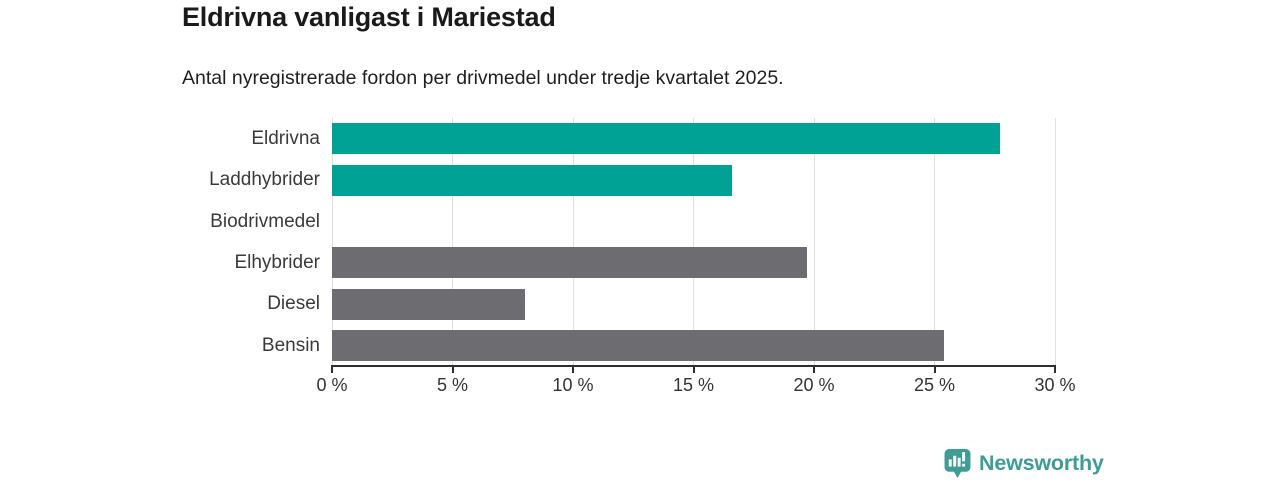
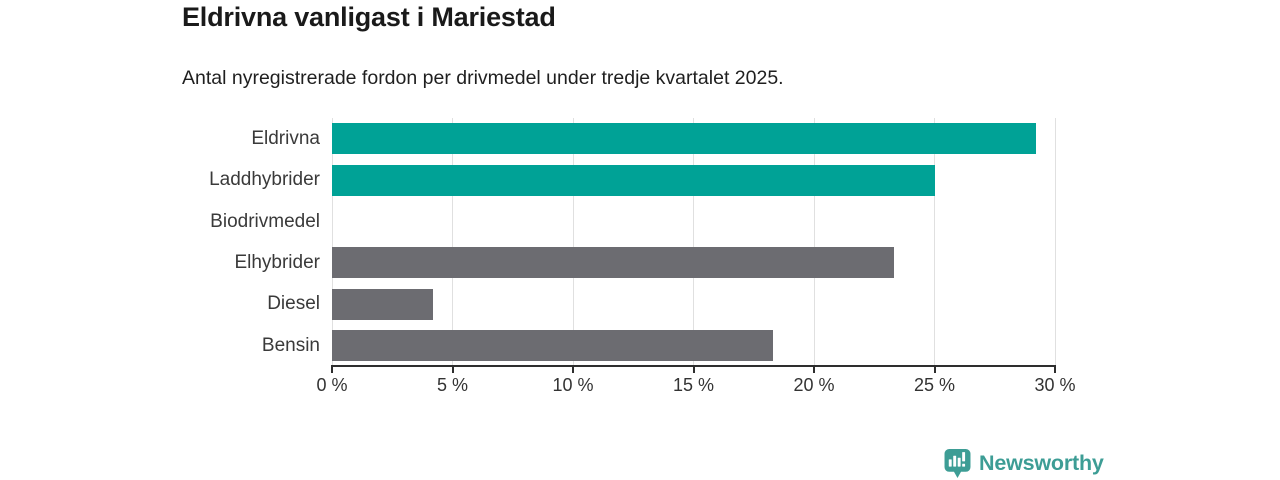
Eldrivna: 27.7% -> 29.2%
Laddhybrider: 16.6% -> 25.0%
Elhybrider: 19.7% -> 23.3%
Diesel: 8.0% -> 4.2%
Bensin: 25.4% -> 18.3%
